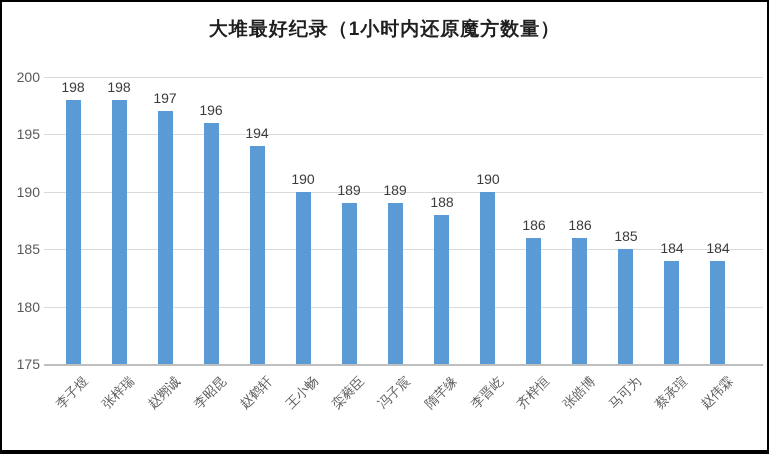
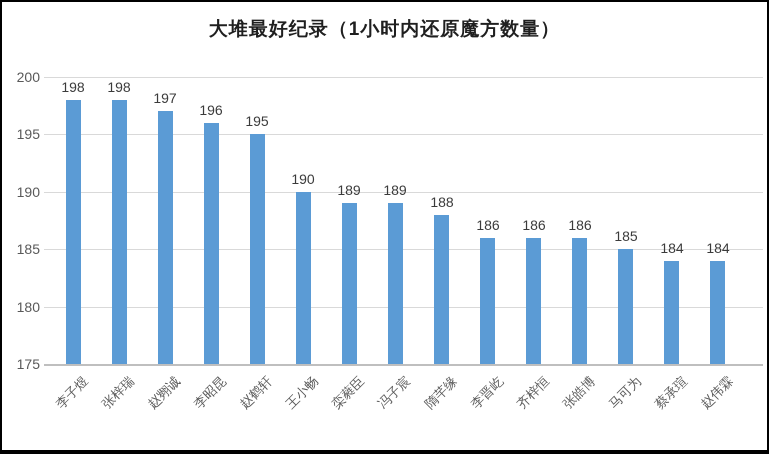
赵鹤轩: 194 -> 195
李晋屹: 190 -> 186
